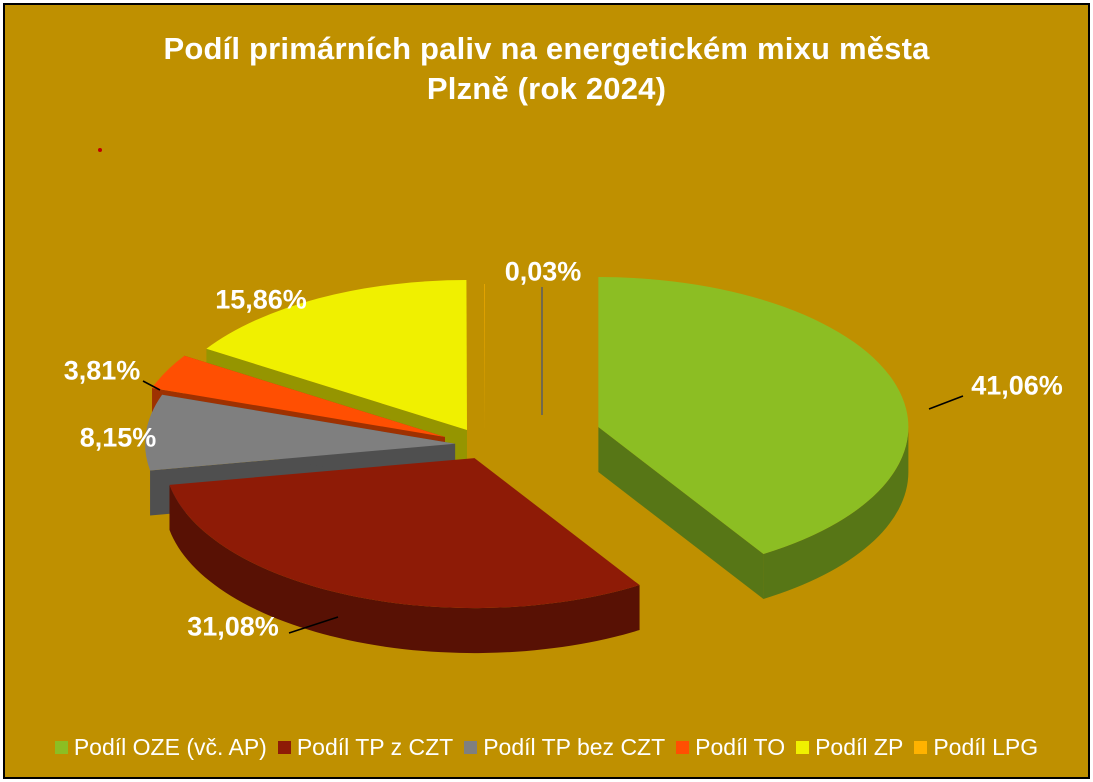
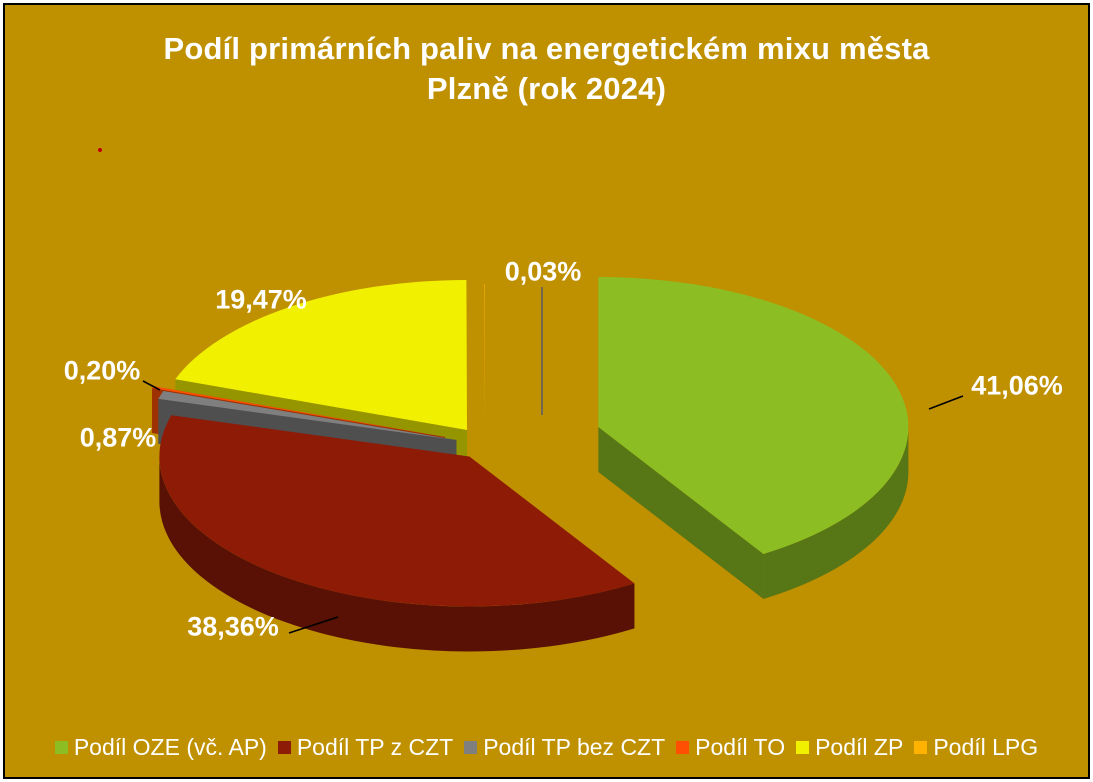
Podíl TP z CZT: 31,08% -> 38,36%
Podíl TP bez CZT: 8,15% -> 0,87%
Podíl TO: 3,81% -> 0,20%
Podíl ZP: 15,86% -> 19,47%
